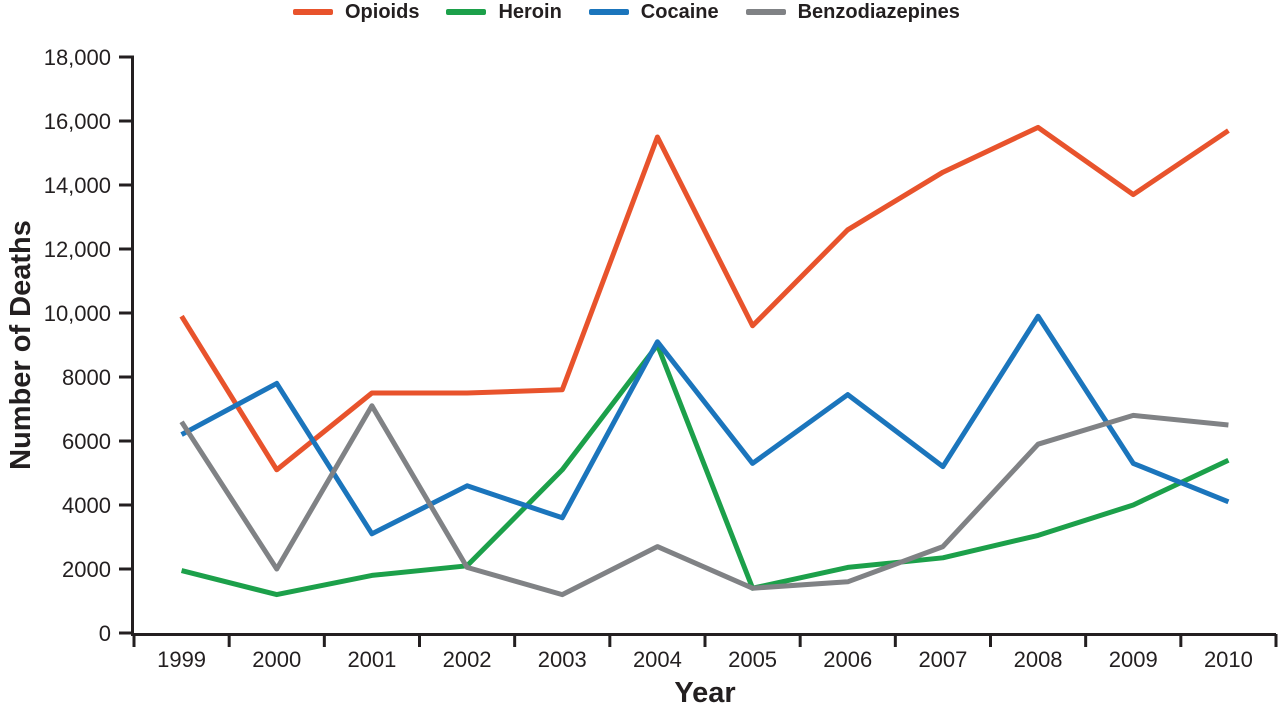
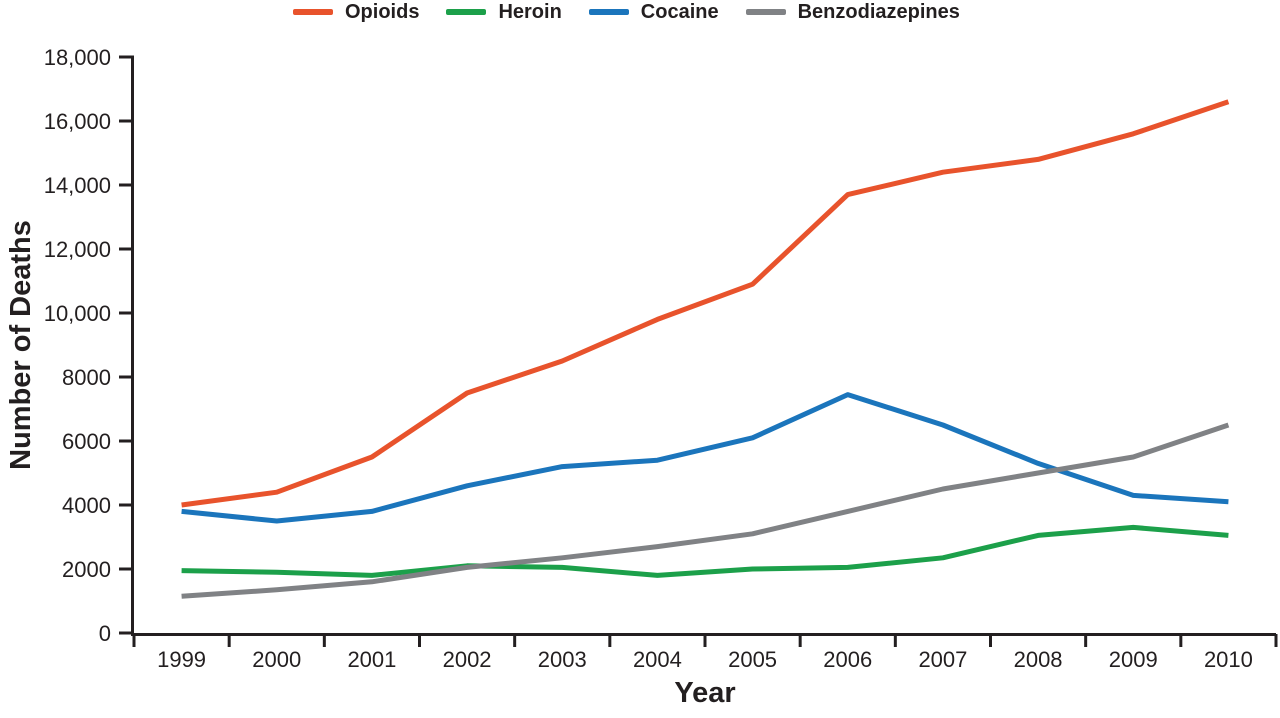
Opioids/1999: 9900 -> 4000
Cocaine/1999: 6200 -> 3800
Benzodiazepines/1999: 6600 -> 1200
Opioids/2000: 5100 -> 4400
Heroin/2000: 1200 -> 1900
Cocaine/2000: 7800 -> 3500
Benzodiazepines/2000: 2000 -> 1400
Opioids/2001: 7500 -> 5500
Cocaine/2001: 3100 -> 3800
Benzodiazepines/2001: 7100 -> 1600
Opioids/2003: 7600 -> 8500
Heroin/2003: 5100 -> 2000
Cocaine/2003: 3600 -> 5200
Benzodiazepines/2003: 1200 -> 2400
Opioids/2004: 15500 -> 9800
Heroin/2004: 9000 -> 1800
Cocaine/2004: 9100 -> 5400
Opioids/2005: 9600 -> 10900
Heroin/2005: 1400 -> 2000
Cocaine/2005: 5300 -> 6100
Benzodiazepines/2005: 1400 -> 3100
Opioids/2006: 12600 -> 13700
Benzodiazepines/2006: 1600 -> 3800
Cocaine/2007: 5200 -> 6500
Benzodiazepines/2007: 2700 -> 4500
Opioids/2008: 15800 -> 14800
Cocaine/2008: 9900 -> 5300
Benzodiazepines/2008: 5900 -> 5000
Opioids/2009: 13700 -> 15600
Heroin/2009: 4000 -> 3300
Cocaine/2009: 5300 -> 4300
Benzodiazepines/2009: 6800 -> 5500
Opioids/2010: 15700 -> 16600
Heroin/2010: 5400 -> 3000
